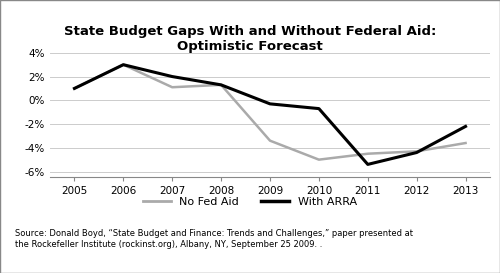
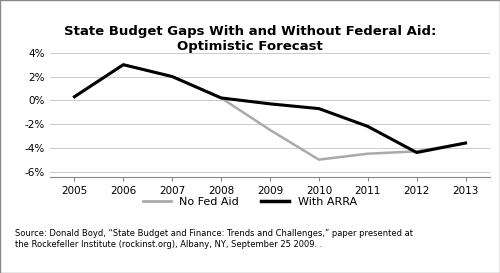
No Fed Aid/2005: 1.0% -> 0.3%
With ARRA/2005: 1.0% -> 0.3%
No Fed Aid/2007: 1.1% -> 2.0%
No Fed Aid/2008: 1.3% -> 0.2%
With ARRA/2008: 1.3% -> 0.2%
No Fed Aid/2009: -3.4% -> -2.5%
With ARRA/2011: -5.4% -> -2.2%
With ARRA/2013: -2.2% -> -3.6%
